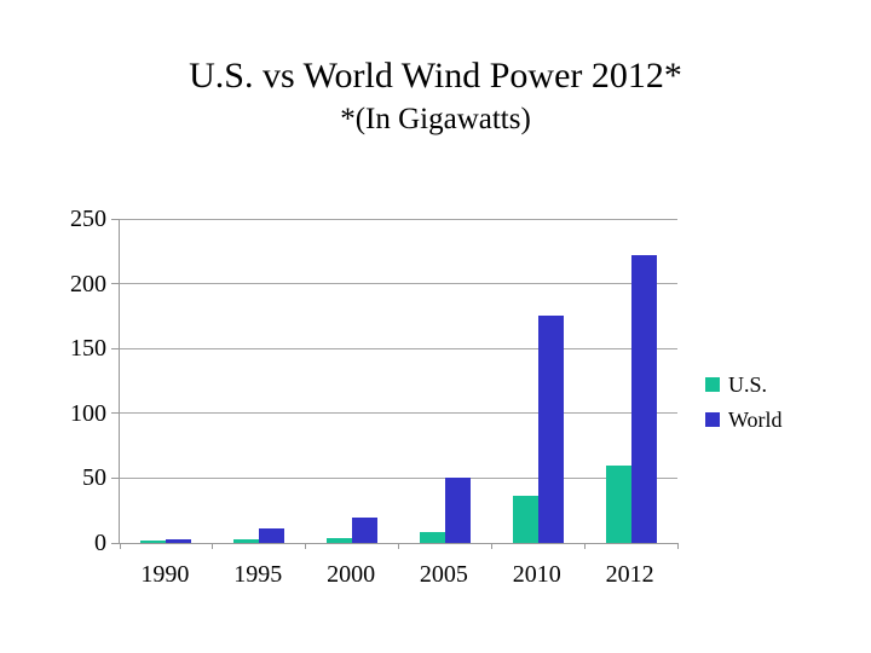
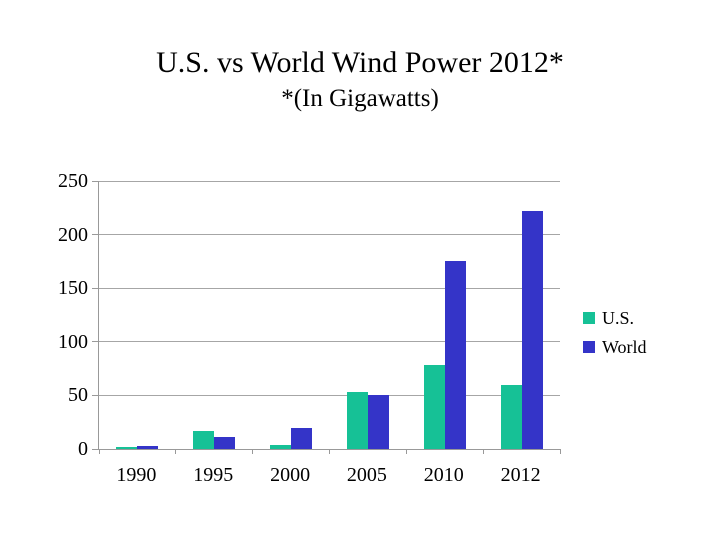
U.S./1995: 3 -> 17
U.S./2005: 8 -> 53
U.S./2010: 36 -> 78
